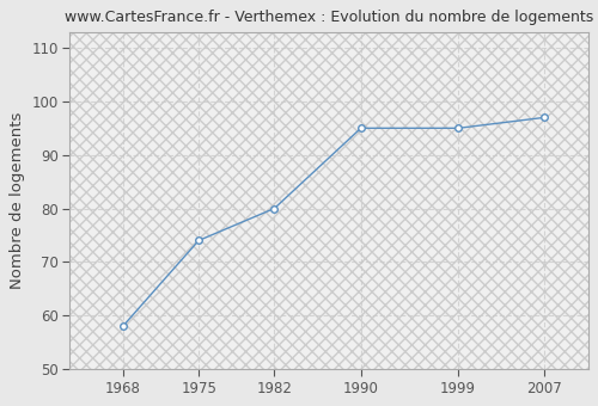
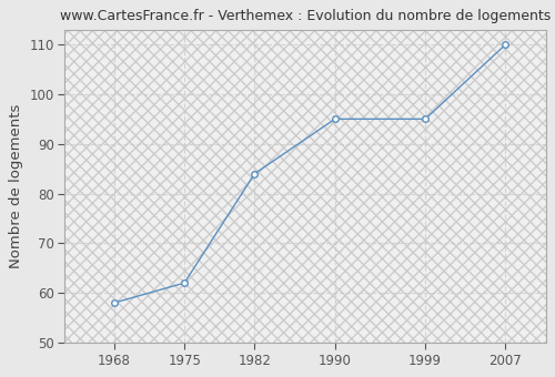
1975: 74 -> 62
1982: 80 -> 84
2007: 97 -> 110
